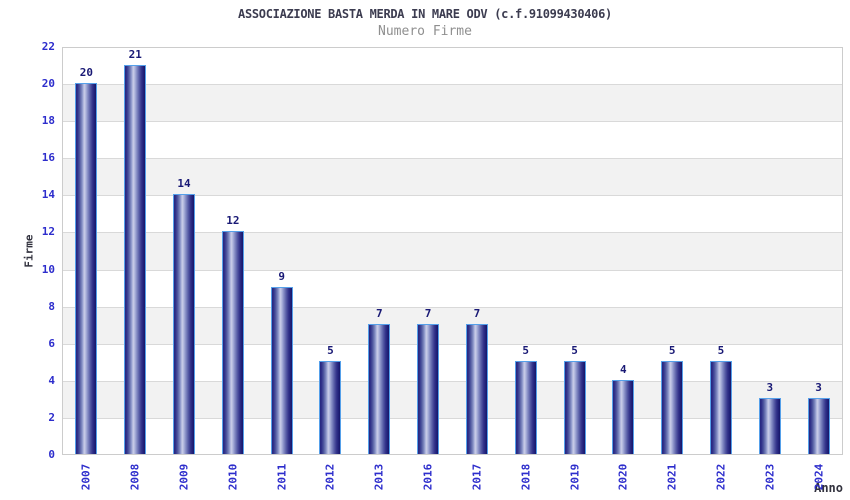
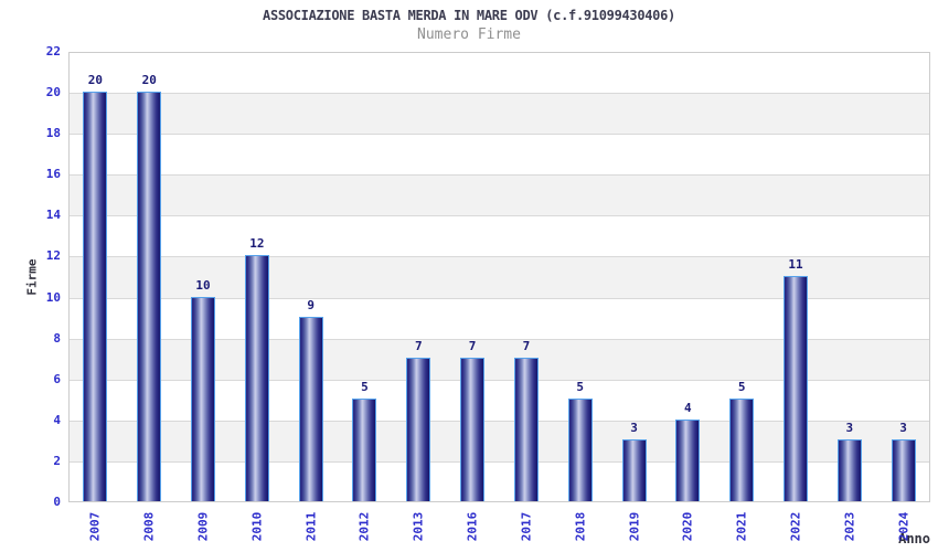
2008: 21 -> 20
2009: 14 -> 10
2019: 5 -> 3
2022: 5 -> 11
